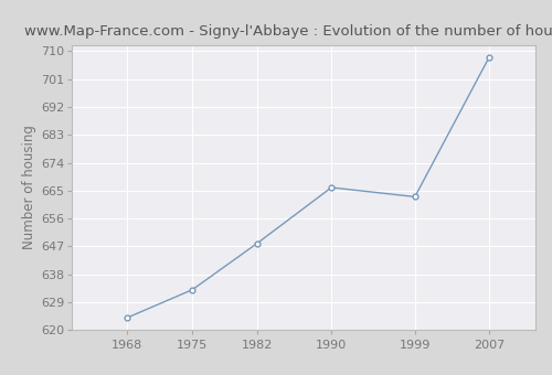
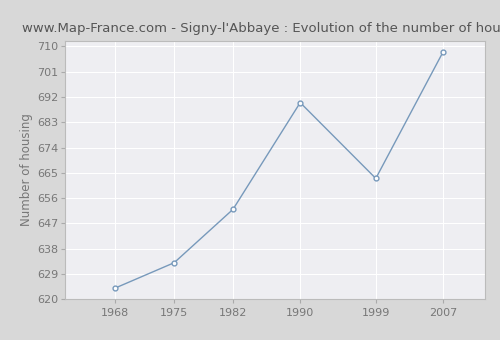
1982: 648 -> 652
1990: 666 -> 690
